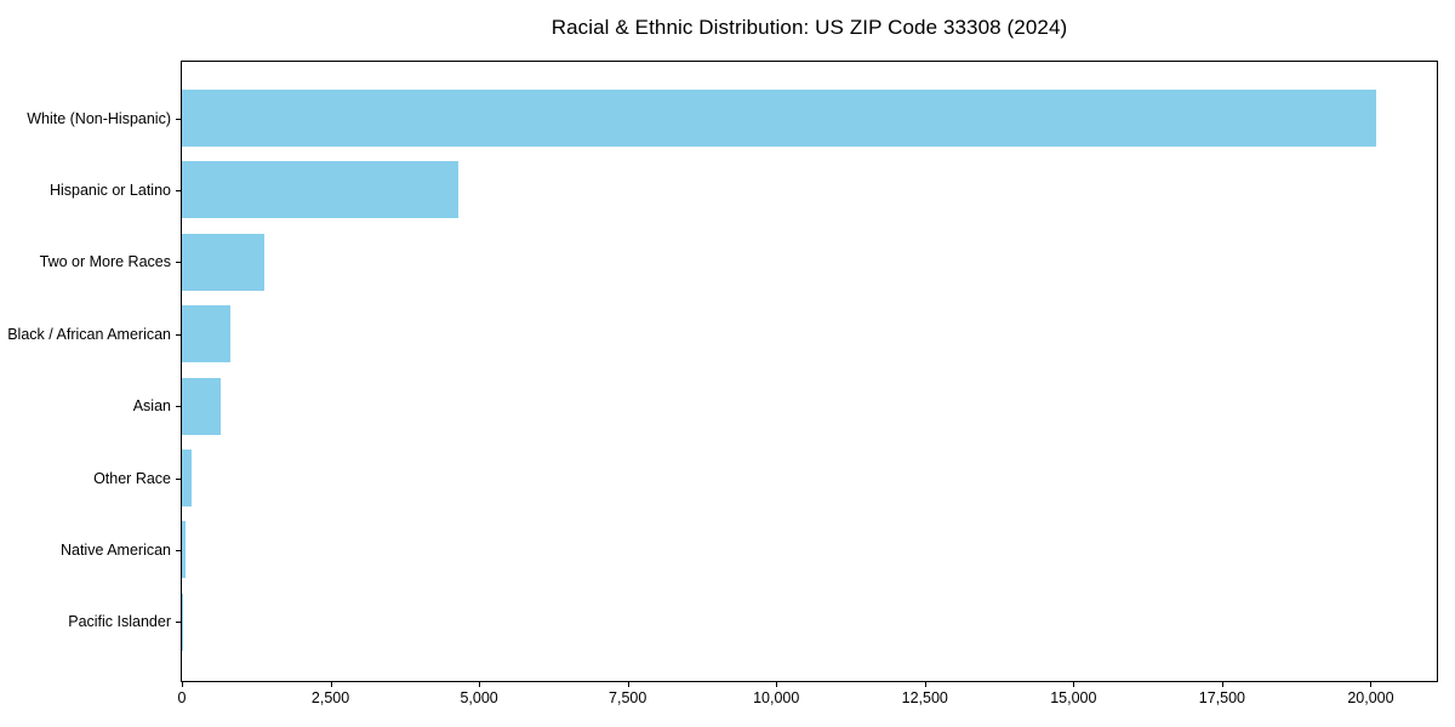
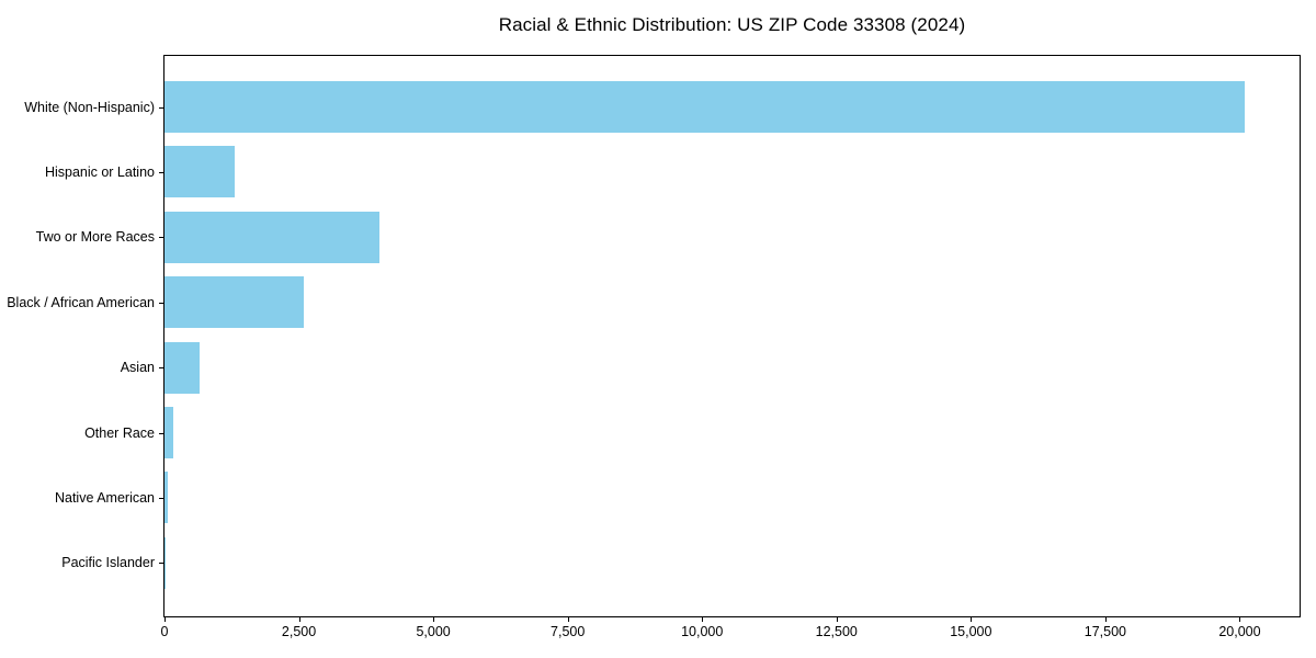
Hispanic or Latino: 4600 -> 1300
Two or More Races: 1400 -> 4000
Black / African American: 800 -> 2600
